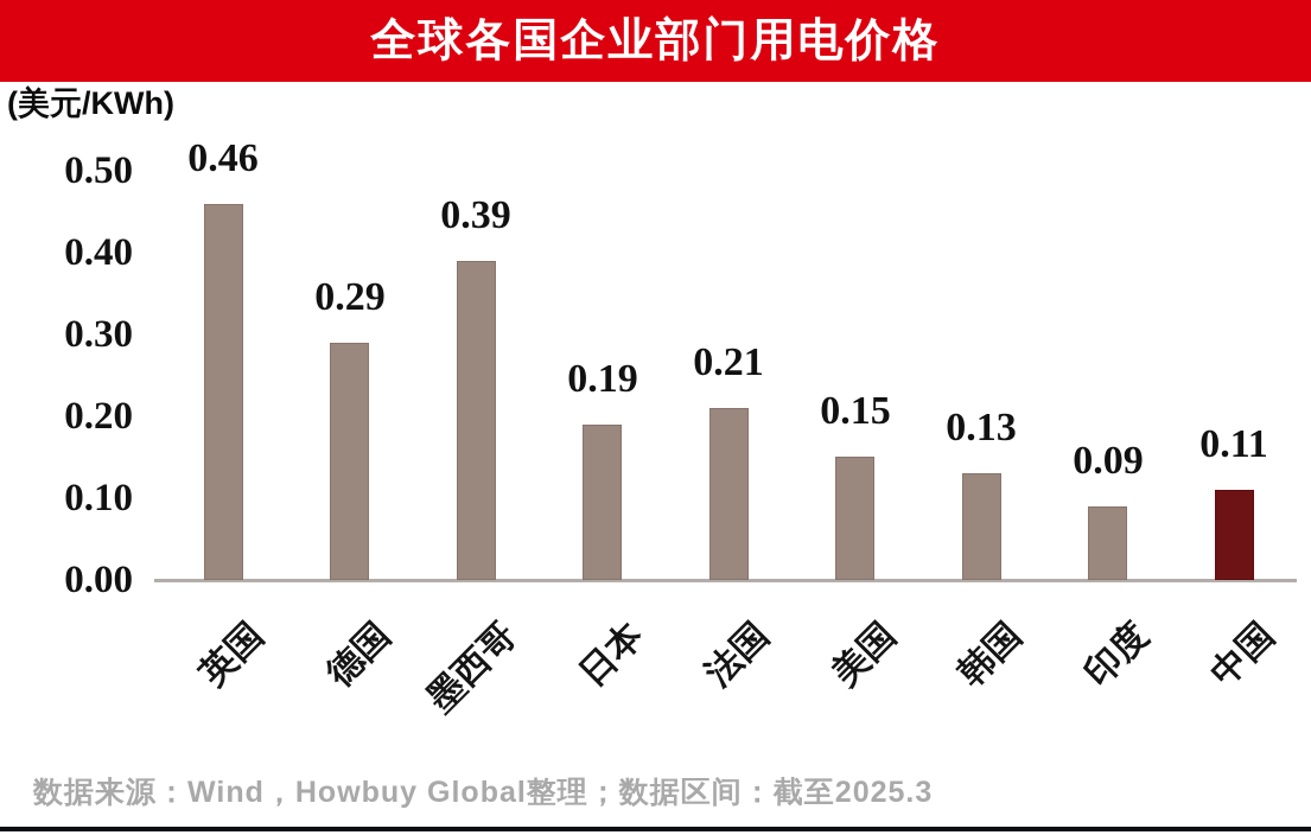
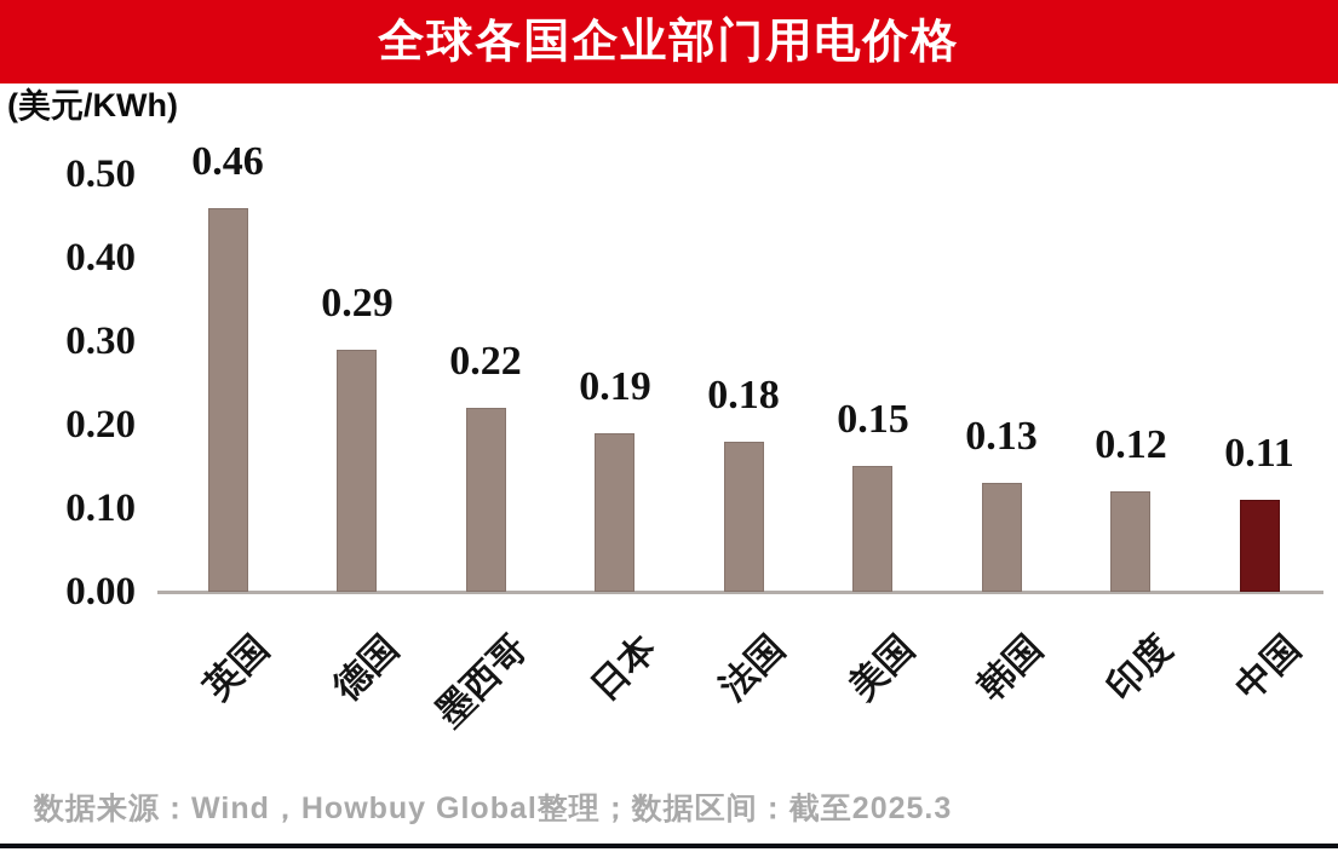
墨西哥: 0.39 -> 0.22
法国: 0.21 -> 0.18
印度: 0.09 -> 0.12
